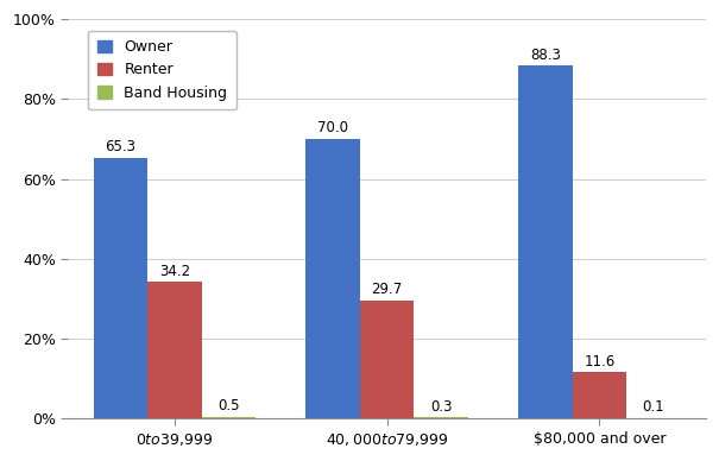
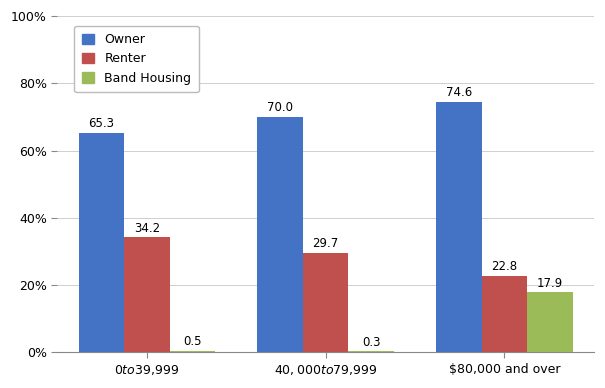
Owner/$80,000 and over: 88.3 -> 74.6
Renter/$80,000 and over: 11.6 -> 22.8
Band Housing/$80,000 and over: 0.1 -> 17.9
